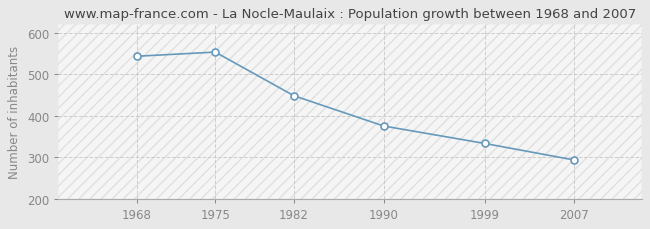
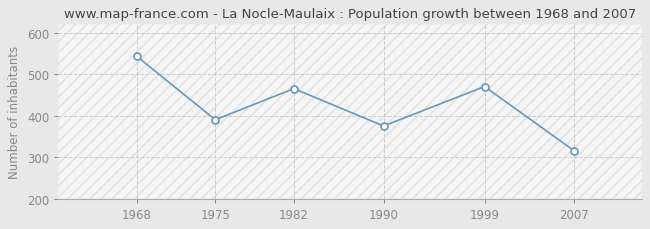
1975: 553 -> 390
1982: 448 -> 465
1999: 333 -> 470
2007: 293 -> 315
